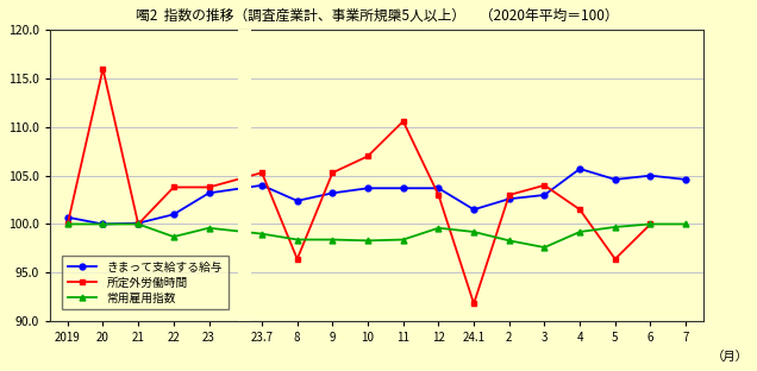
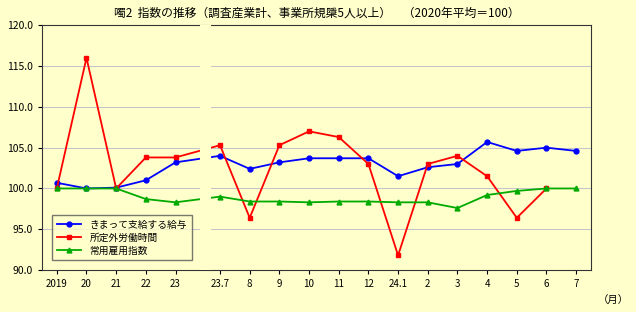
常用雇用指数/23: 99.6 -> 98.3
所定外労働時間/11: 110.6 -> 106.3
常用雇用指数/12: 99.6 -> 98.4
常用雇用指数/24.1: 99.2 -> 98.3
